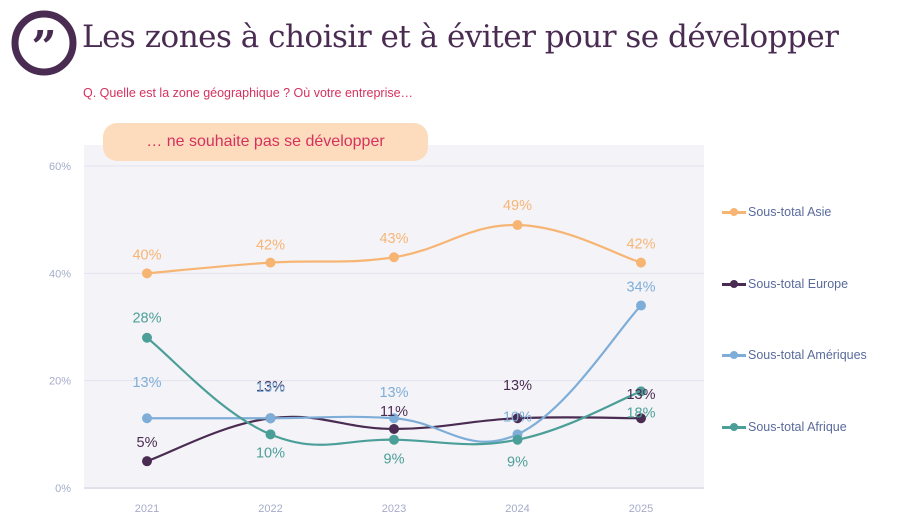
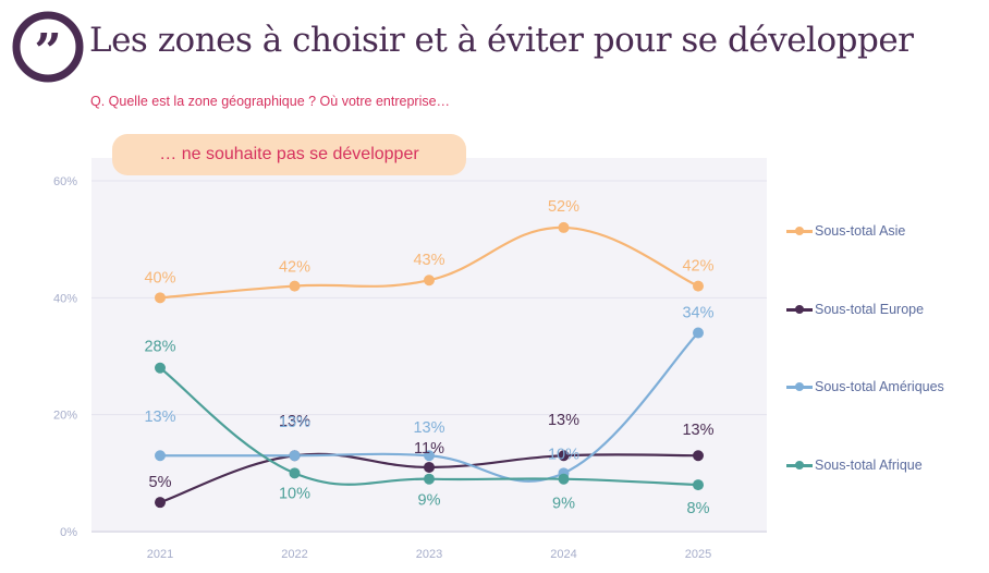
Sous-total Asie/2024: 49% -> 52%
Sous-total Afrique/2025: 18% -> 8%
